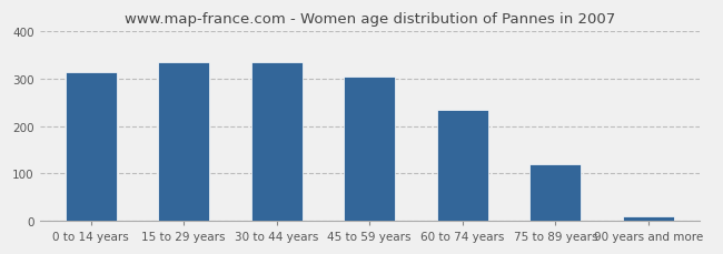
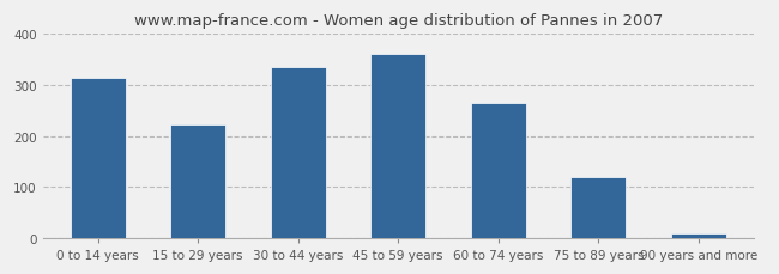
15 to 29 years: 335 -> 223
45 to 59 years: 305 -> 360
60 to 74 years: 235 -> 265
